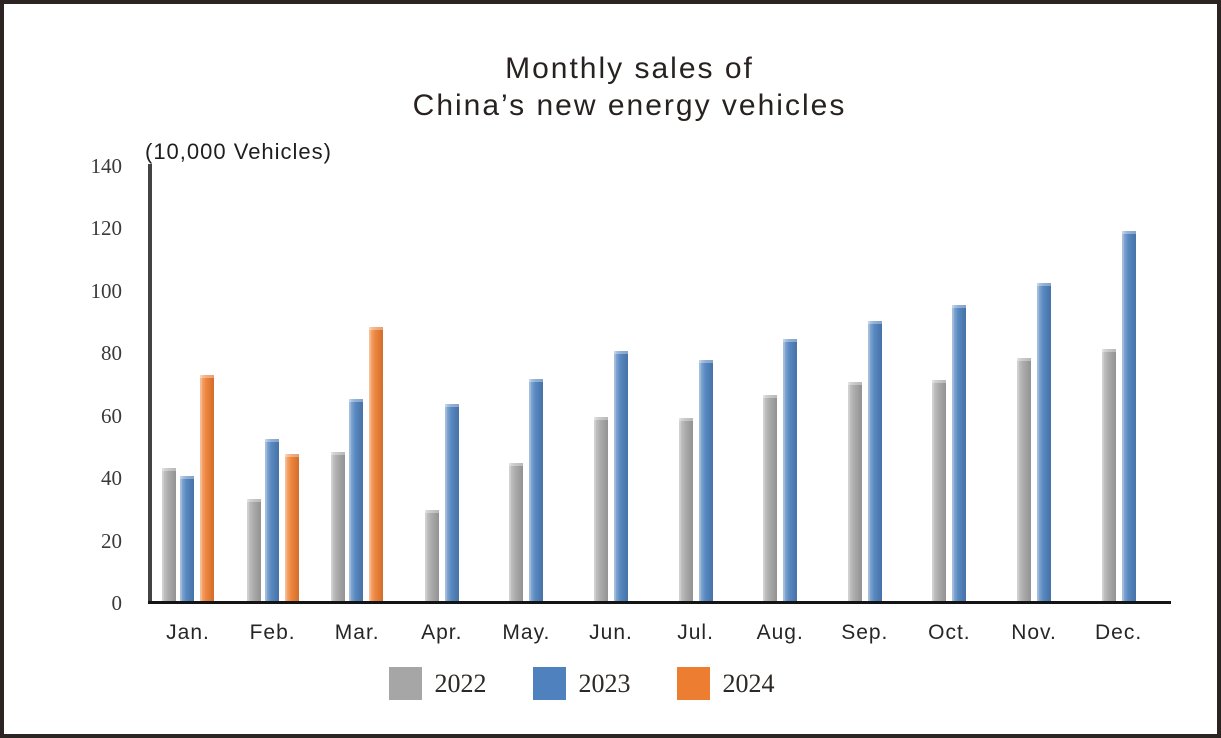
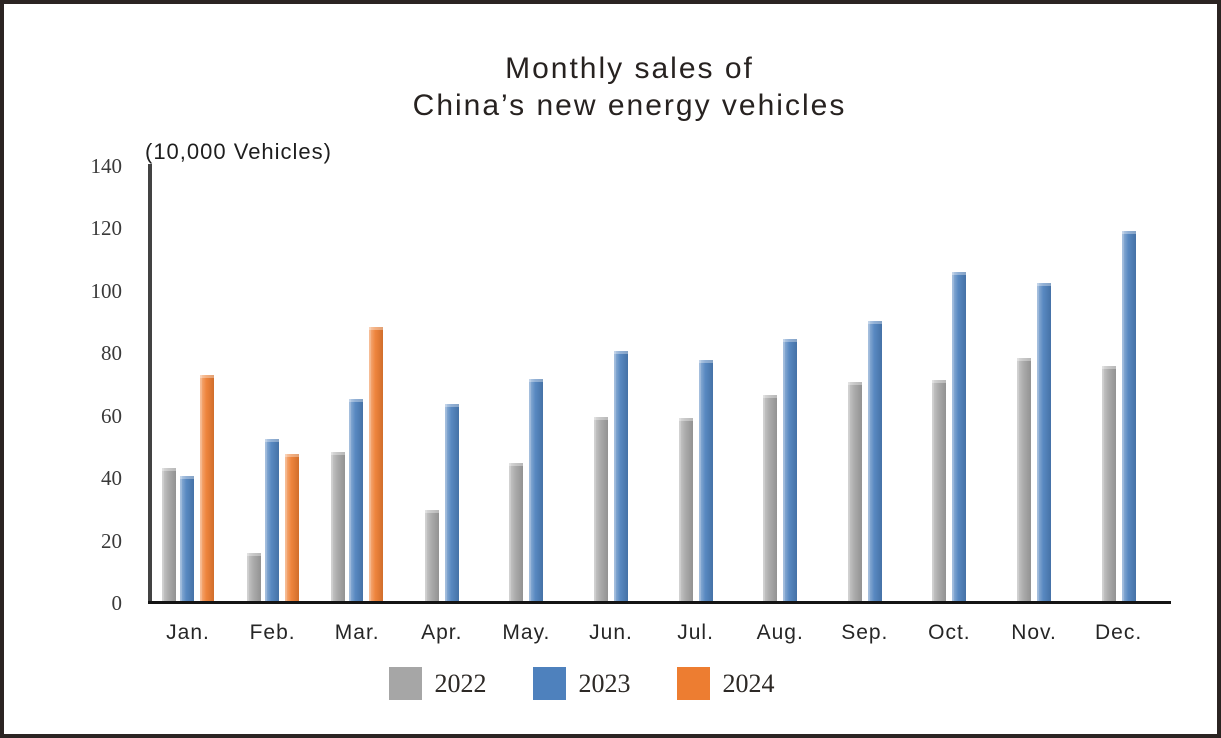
2022/Feb.: 33 -> 16
2023/Oct.: 96 -> 106
2022/Dec.: 81 -> 76
